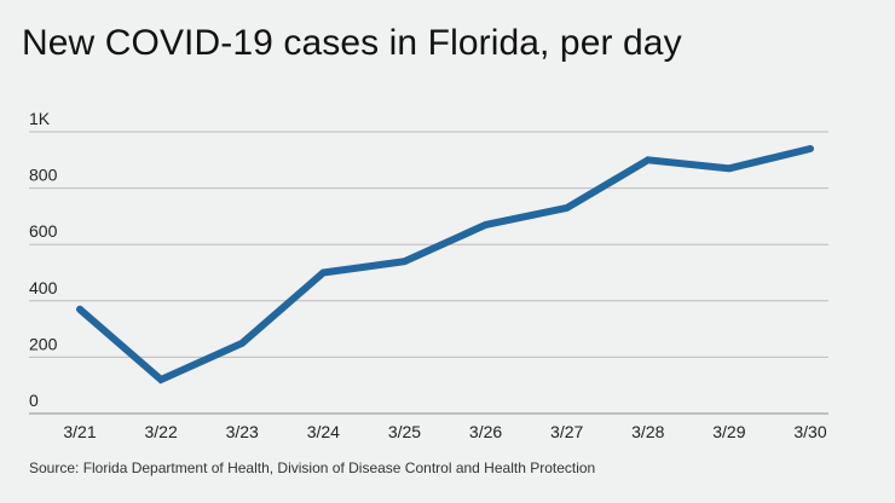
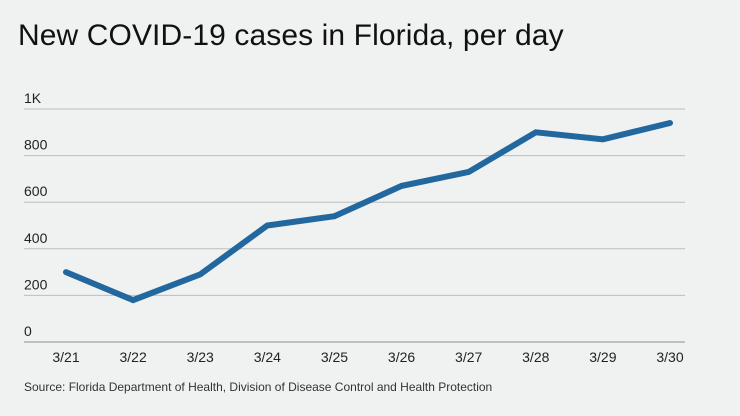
3/21: 370 -> 300
3/22: 120 -> 180
3/23: 250 -> 290
